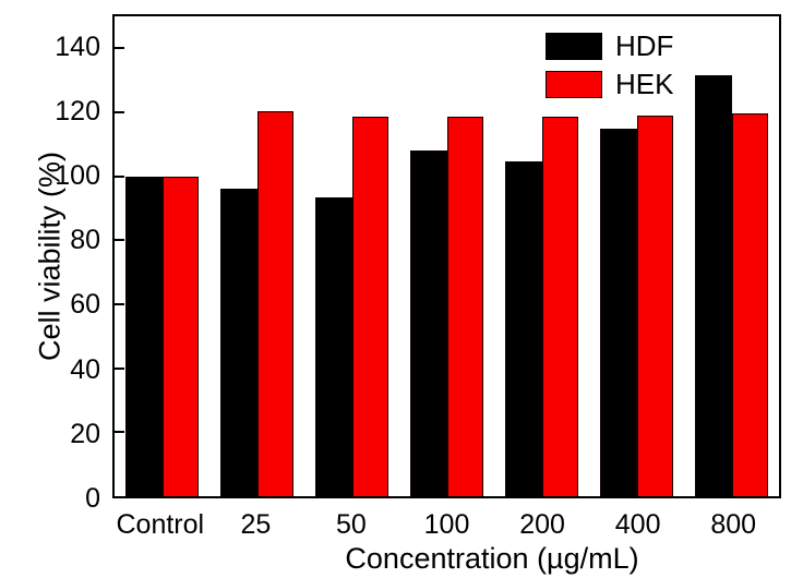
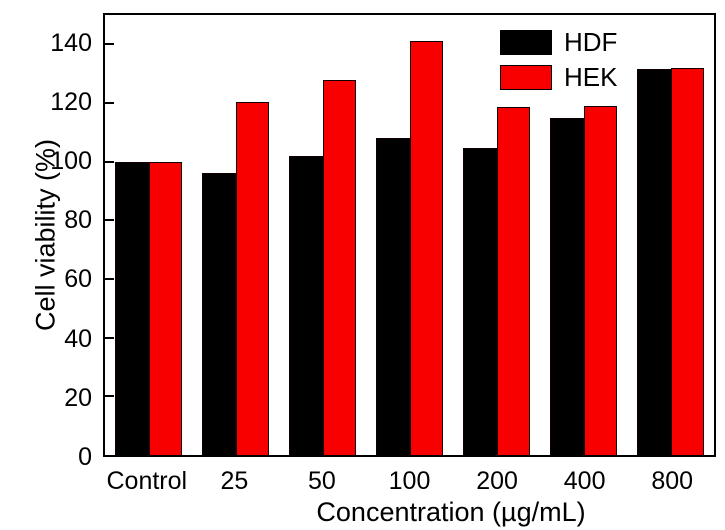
HDF/50: 94 -> 102
HEK/50: 118 -> 128
HEK/100: 118 -> 141
HEK/800: 120 -> 132
